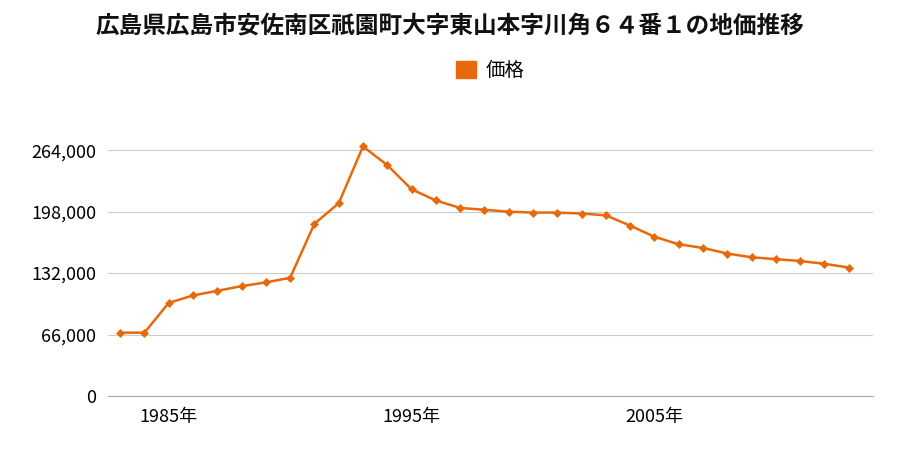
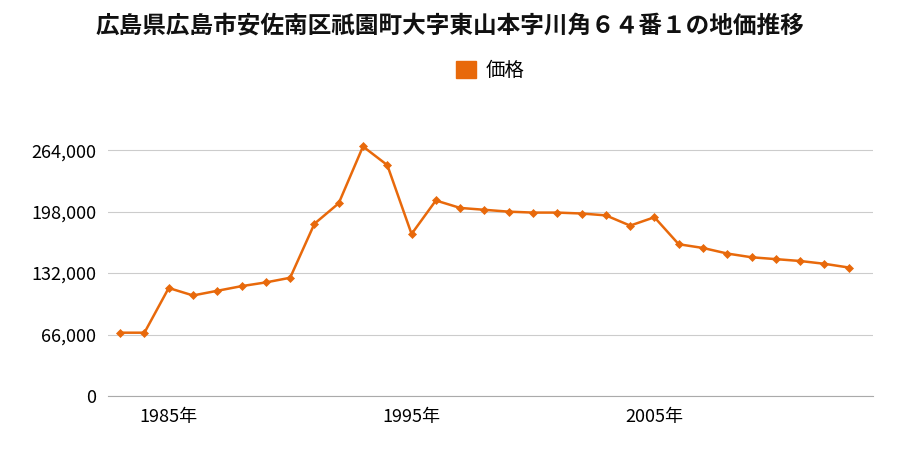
1985年: 100,000 -> 116,000
1995年: 222,000 -> 174,000
2005年: 171,000 -> 192,000
